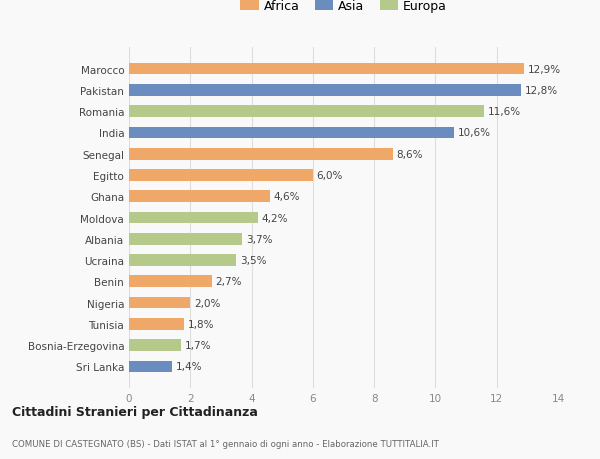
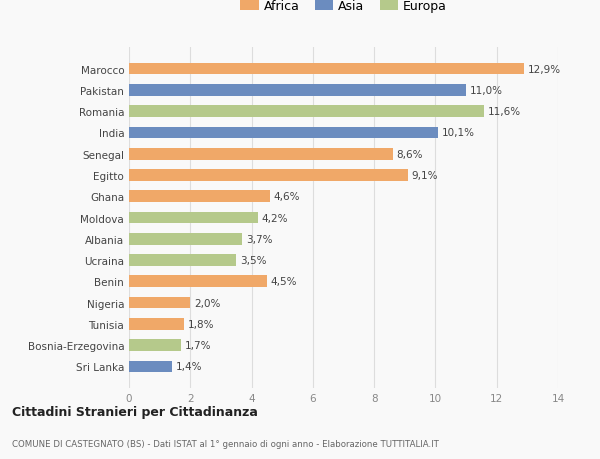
Pakistan: 12,8% -> 11,0%
India: 10,6% -> 10,1%
Egitto: 6,0% -> 9,1%
Benin: 2,7% -> 4,5%
